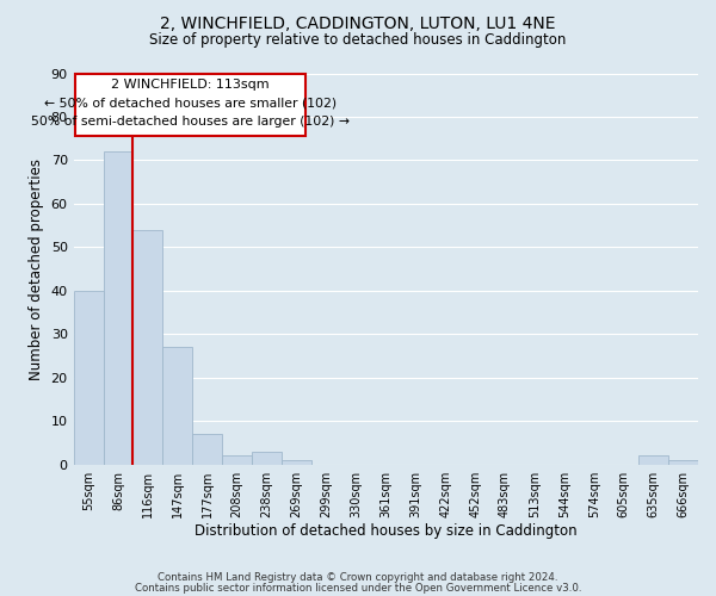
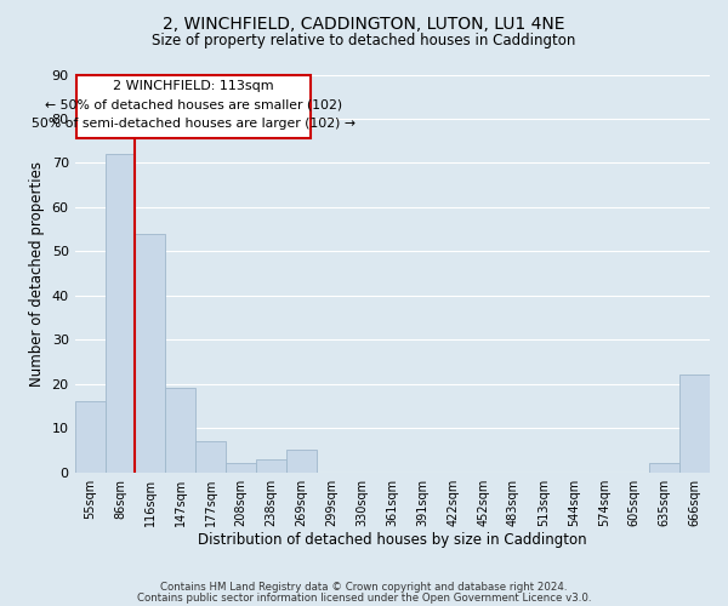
55sqm: 40 -> 16
147sqm: 27 -> 19
269sqm: 1 -> 5
666sqm: 1 -> 22
